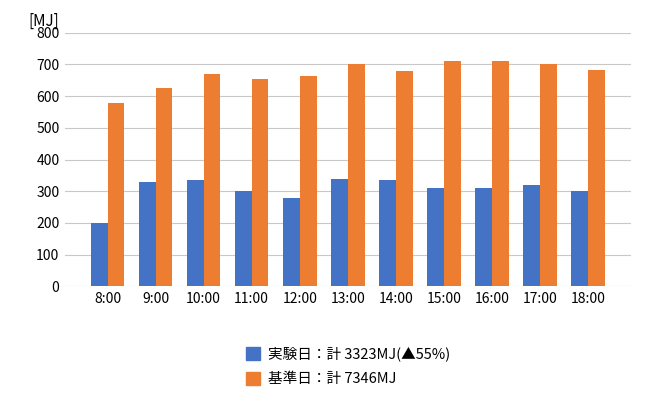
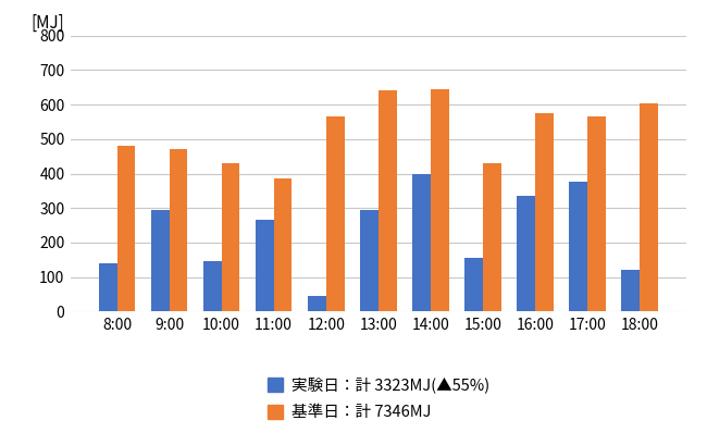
実験日：計 3323MJ(▲55%)/8:00: 200 -> 140
基準日：計 7346MJ/8:00: 578 -> 480
実験日：計 3323MJ(▲55%)/9:00: 330 -> 295
基準日：計 7346MJ/9:00: 625 -> 470
実験日：計 3323MJ(▲55%)/10:00: 335 -> 145
基準日：計 7346MJ/10:00: 670 -> 430
実験日：計 3323MJ(▲55%)/11:00: 300 -> 265
基準日：計 7346MJ/11:00: 653 -> 385
実験日：計 3323MJ(▲55%)/12:00: 280 -> 45
基準日：計 7346MJ/12:00: 665 -> 565
実験日：計 3323MJ(▲55%)/13:00: 340 -> 295
基準日：計 7346MJ/13:00: 700 -> 640
実験日：計 3323MJ(▲55%)/14:00: 335 -> 400
基準日：計 7346MJ/14:00: 678 -> 645
実験日：計 3323MJ(▲55%)/15:00: 310 -> 155
基準日：計 7346MJ/15:00: 712 -> 430
実験日：計 3323MJ(▲55%)/16:00: 310 -> 335
基準日：計 7346MJ/16:00: 710 -> 575
実験日：計 3323MJ(▲55%)/17:00: 320 -> 375
基準日：計 7346MJ/17:00: 700 -> 565
実験日：計 3323MJ(▲55%)/18:00: 300 -> 120
基準日：計 7346MJ/18:00: 683 -> 605
